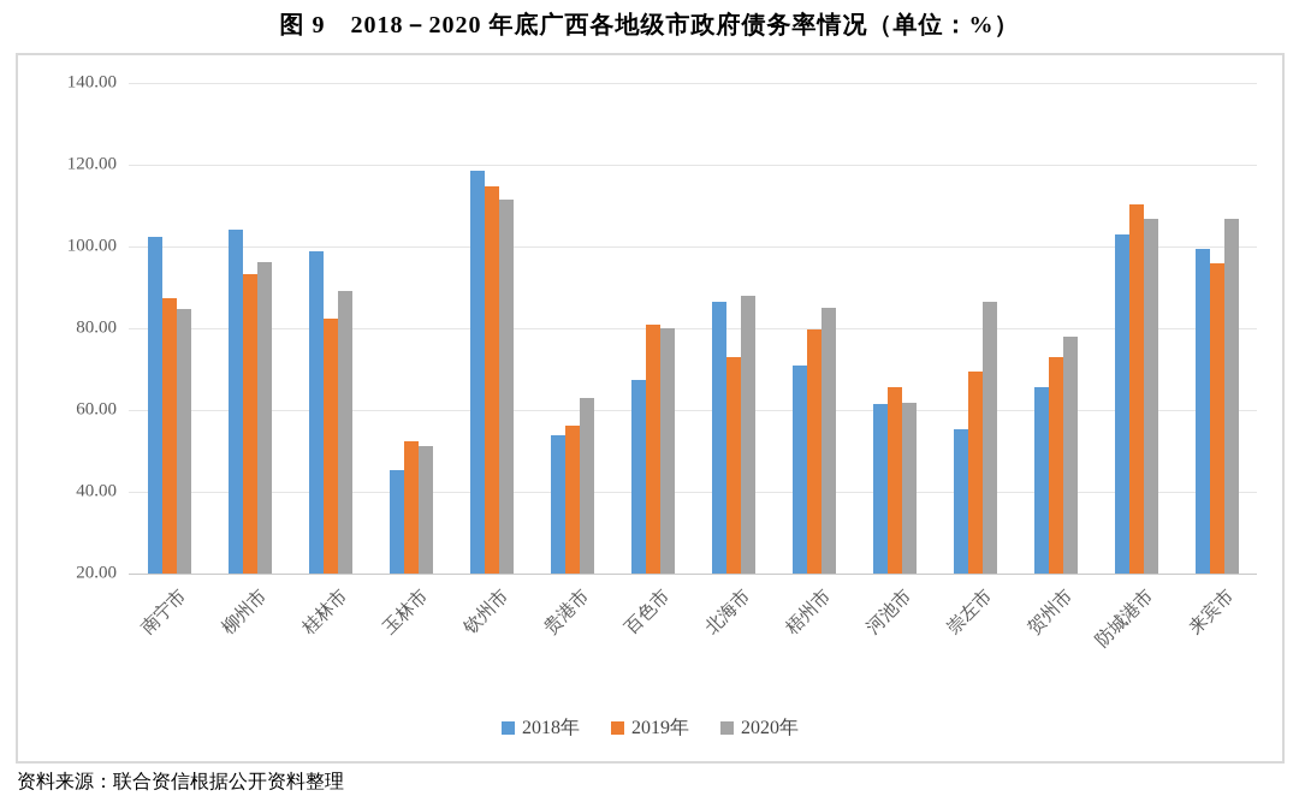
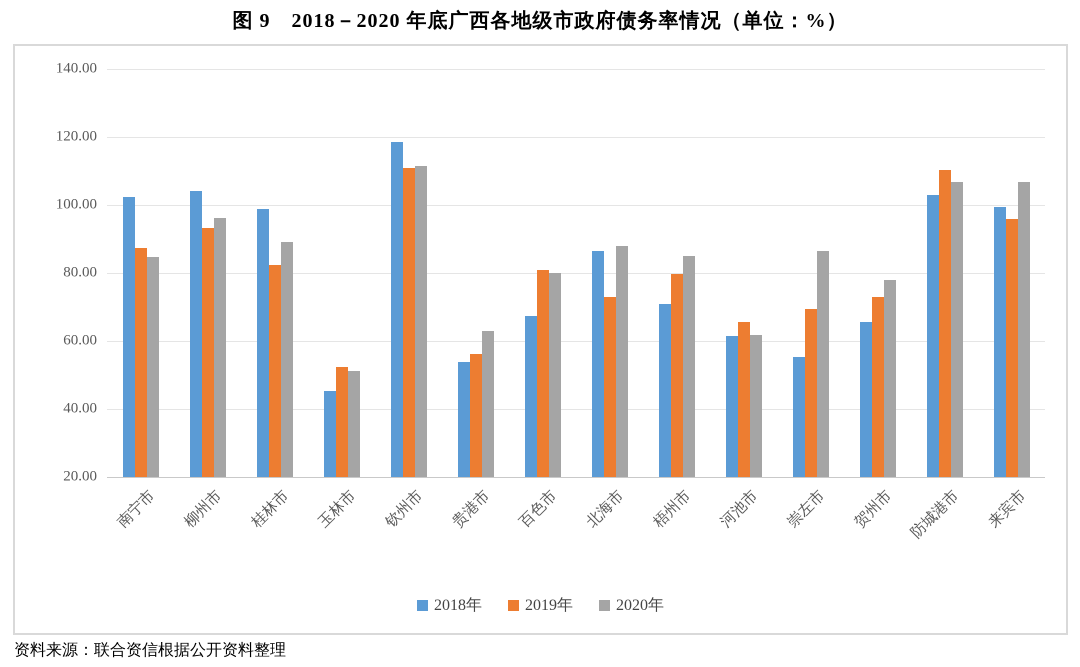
2019年/钦州市: 115 -> 111
